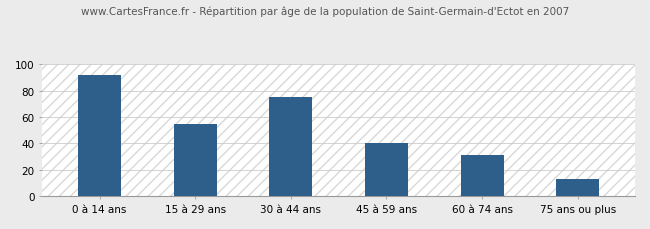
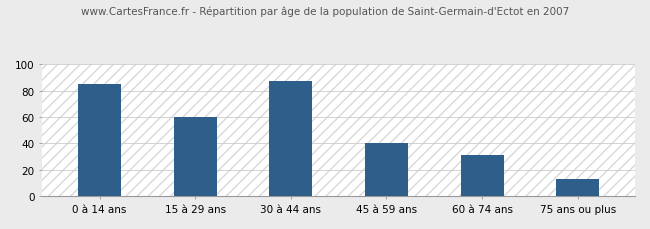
0 à 14 ans: 92 -> 85
15 à 29 ans: 55 -> 60
30 à 44 ans: 75 -> 87
